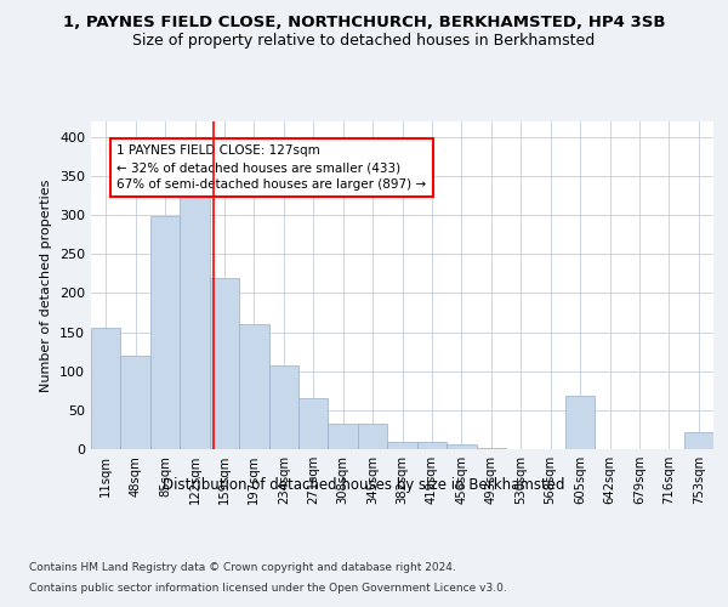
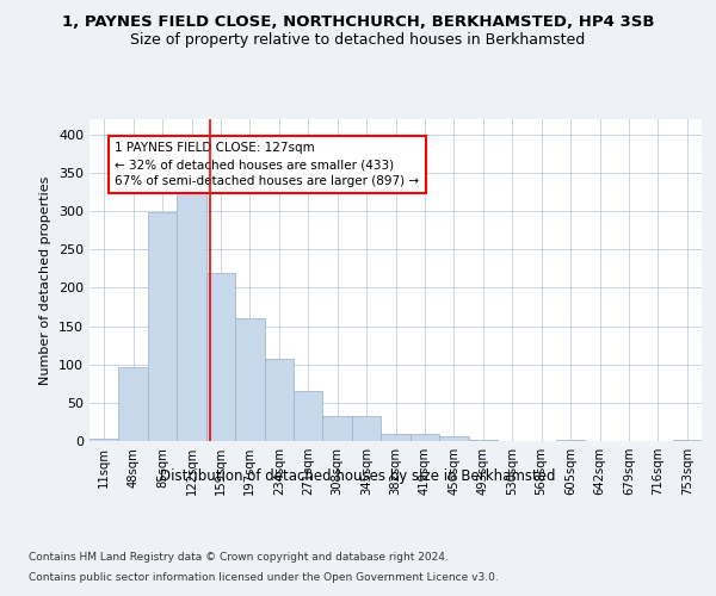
11sqm: 156 -> 3
48sqm: 120 -> 97
605sqm: 68 -> 2
753sqm: 22 -> 2
